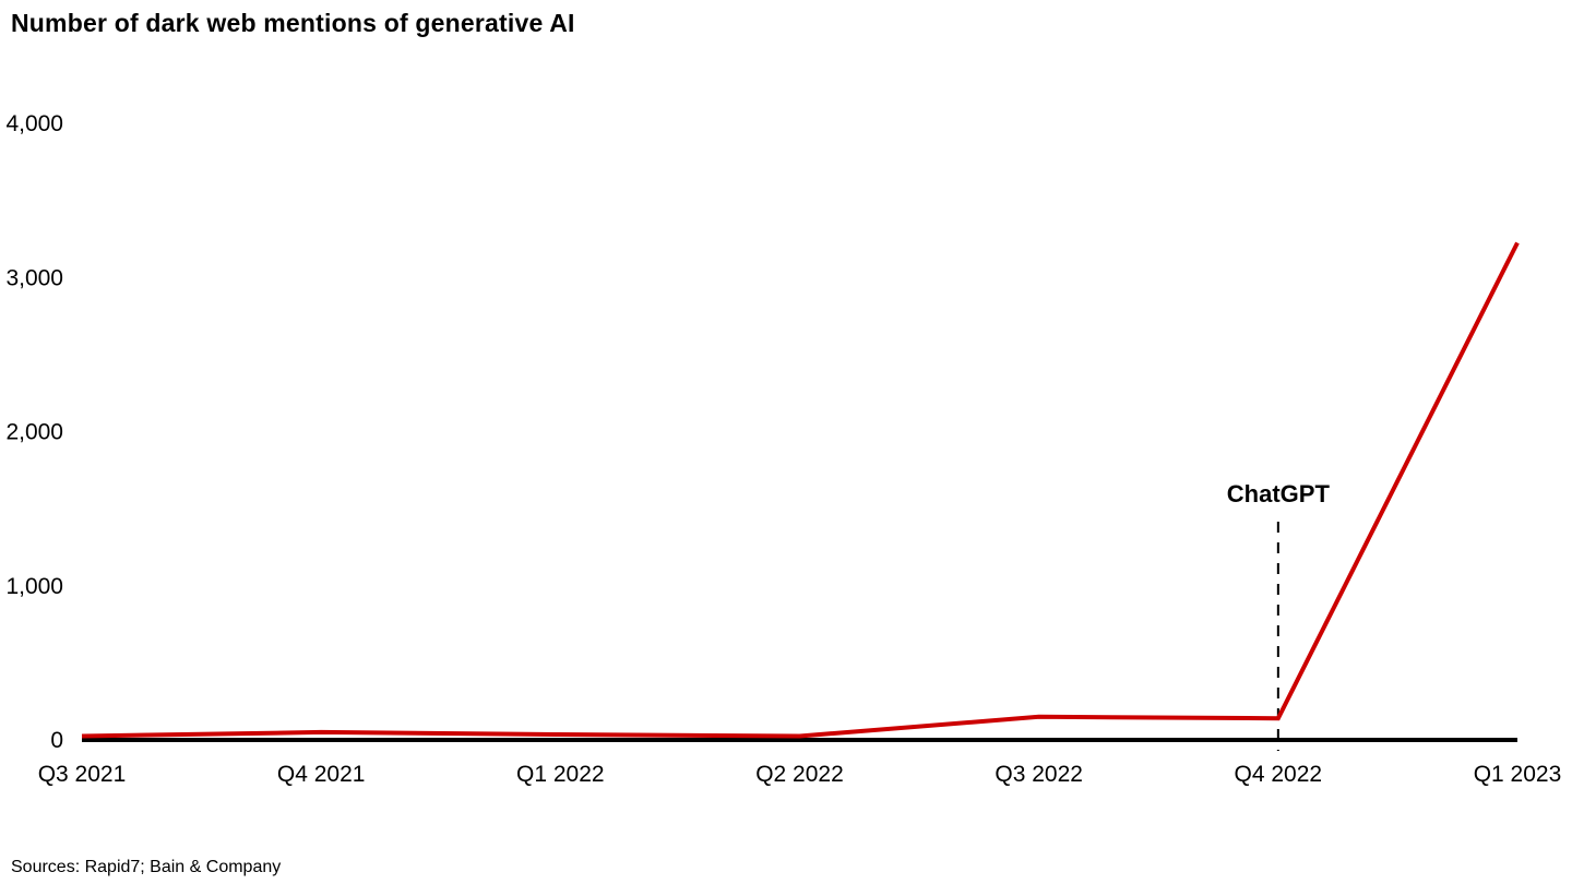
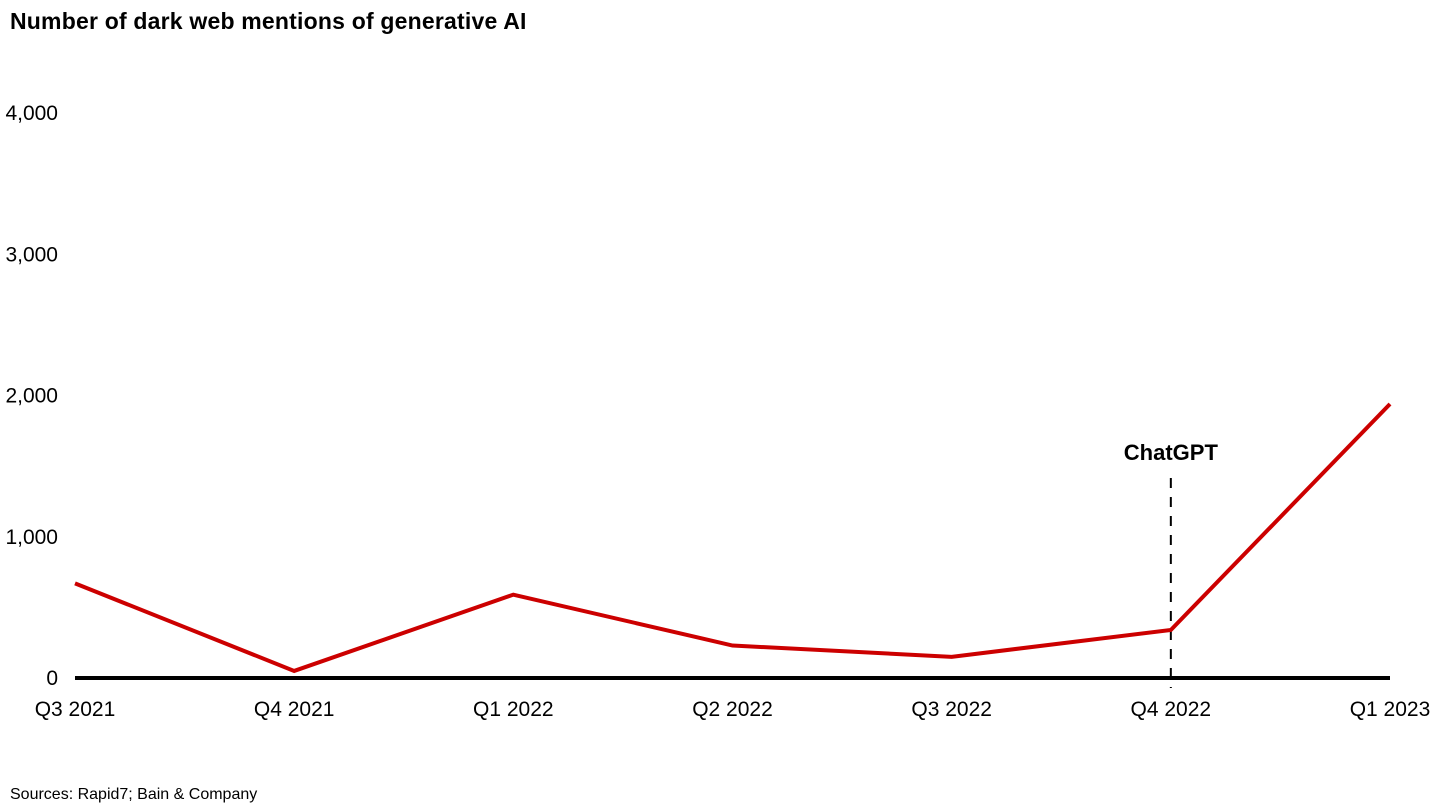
Q3 2021: 20 -> 670
Q1 2022: 40 -> 590
Q2 2022: 20 -> 230
Q4 2022: 140 -> 340
Q1 2023: 3220 -> 1940
